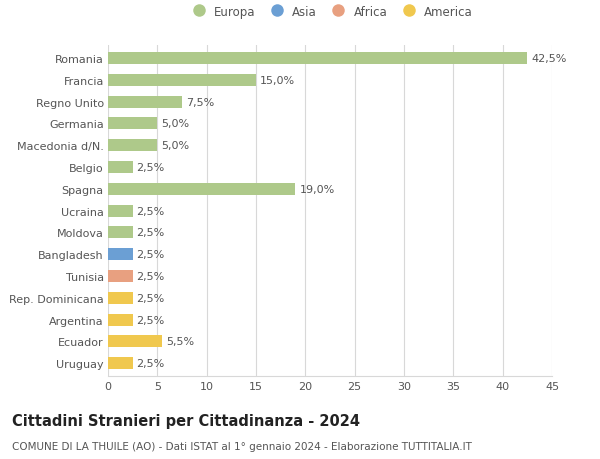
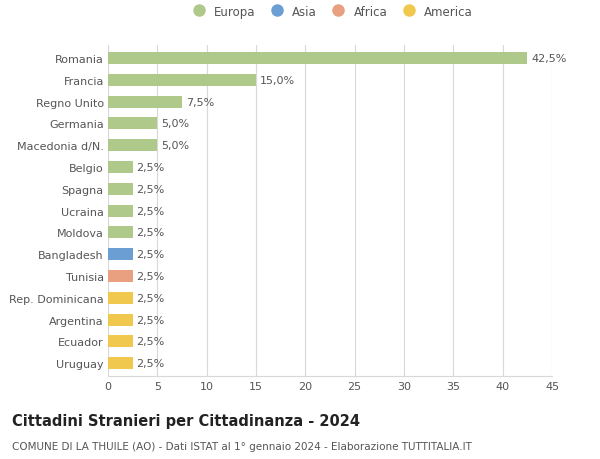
Spagna: 19,0% -> 2,5%
Ecuador: 5,5% -> 2,5%
